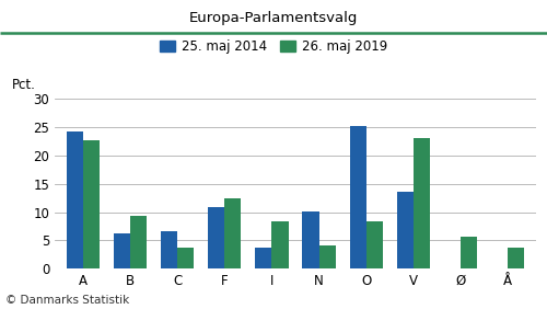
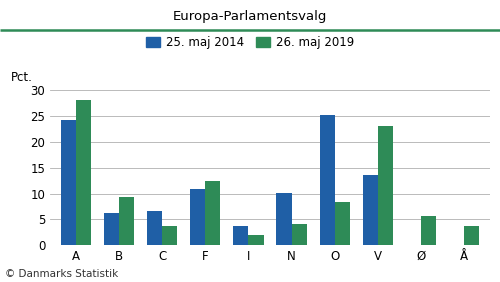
26. maj 2019/A: 22.6 -> 28.2
26. maj 2019/I: 8.4 -> 2.0
